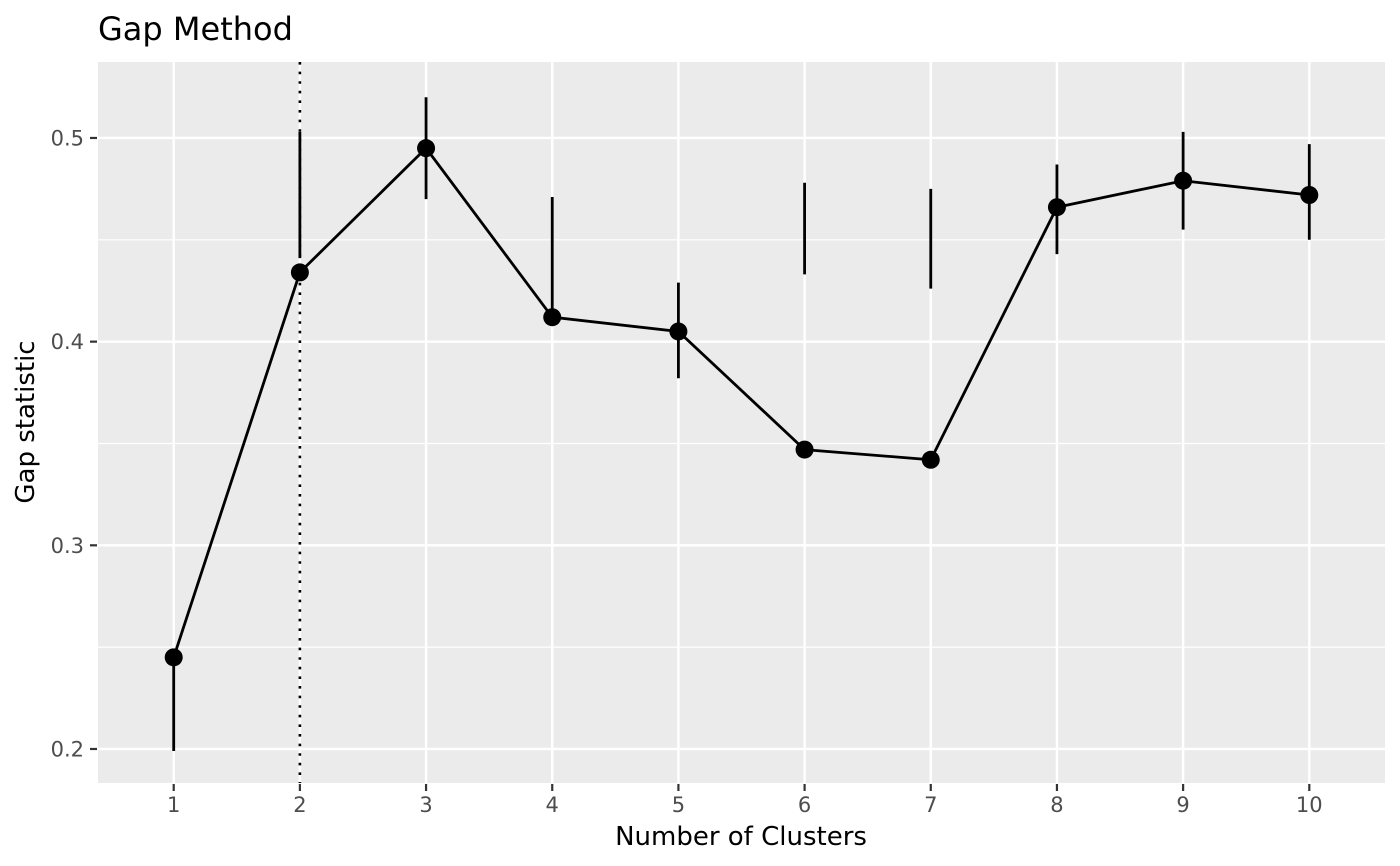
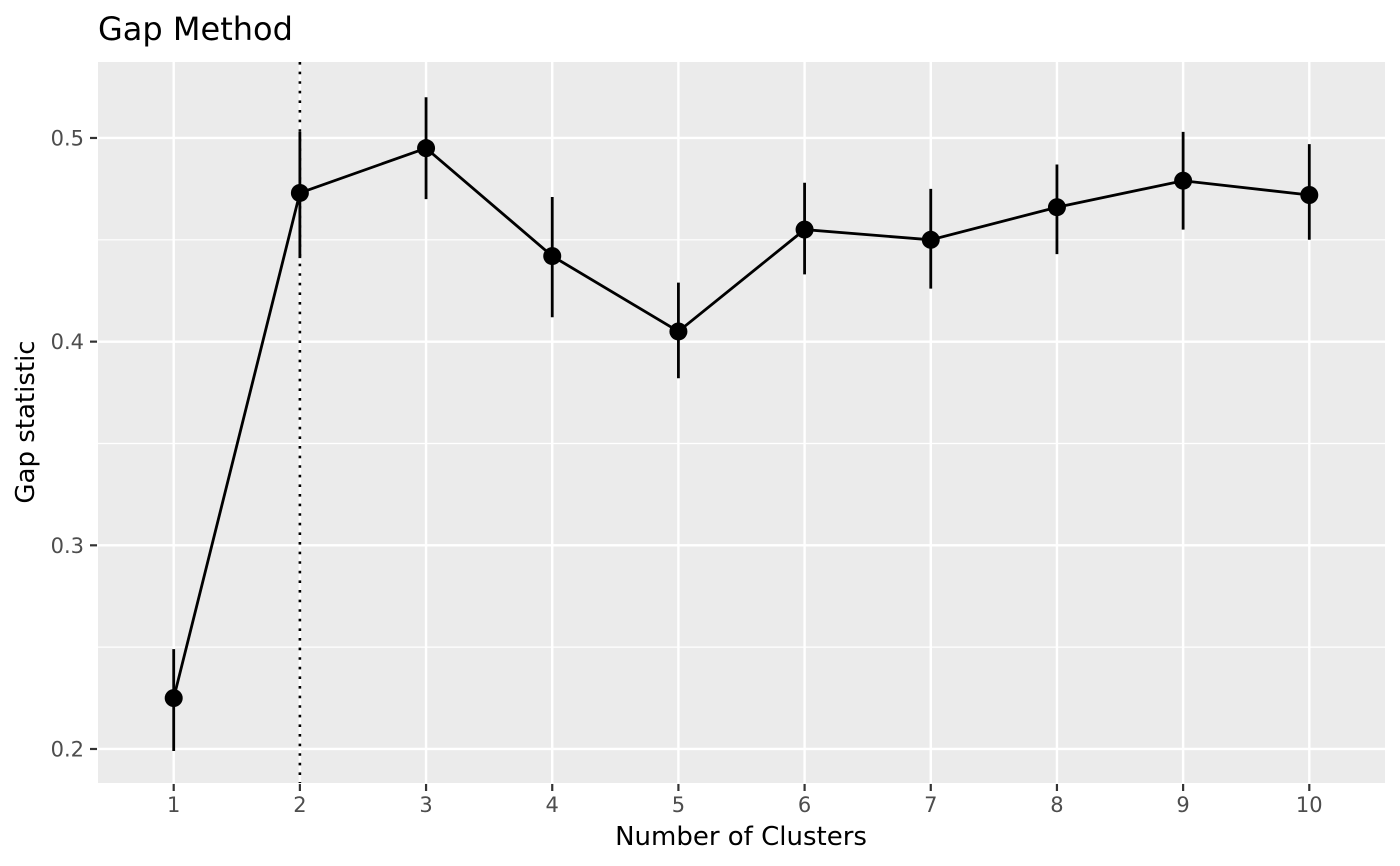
1: 0.245 -> 0.225
2: 0.434 -> 0.473
4: 0.412 -> 0.442
6: 0.347 -> 0.455
7: 0.342 -> 0.450
